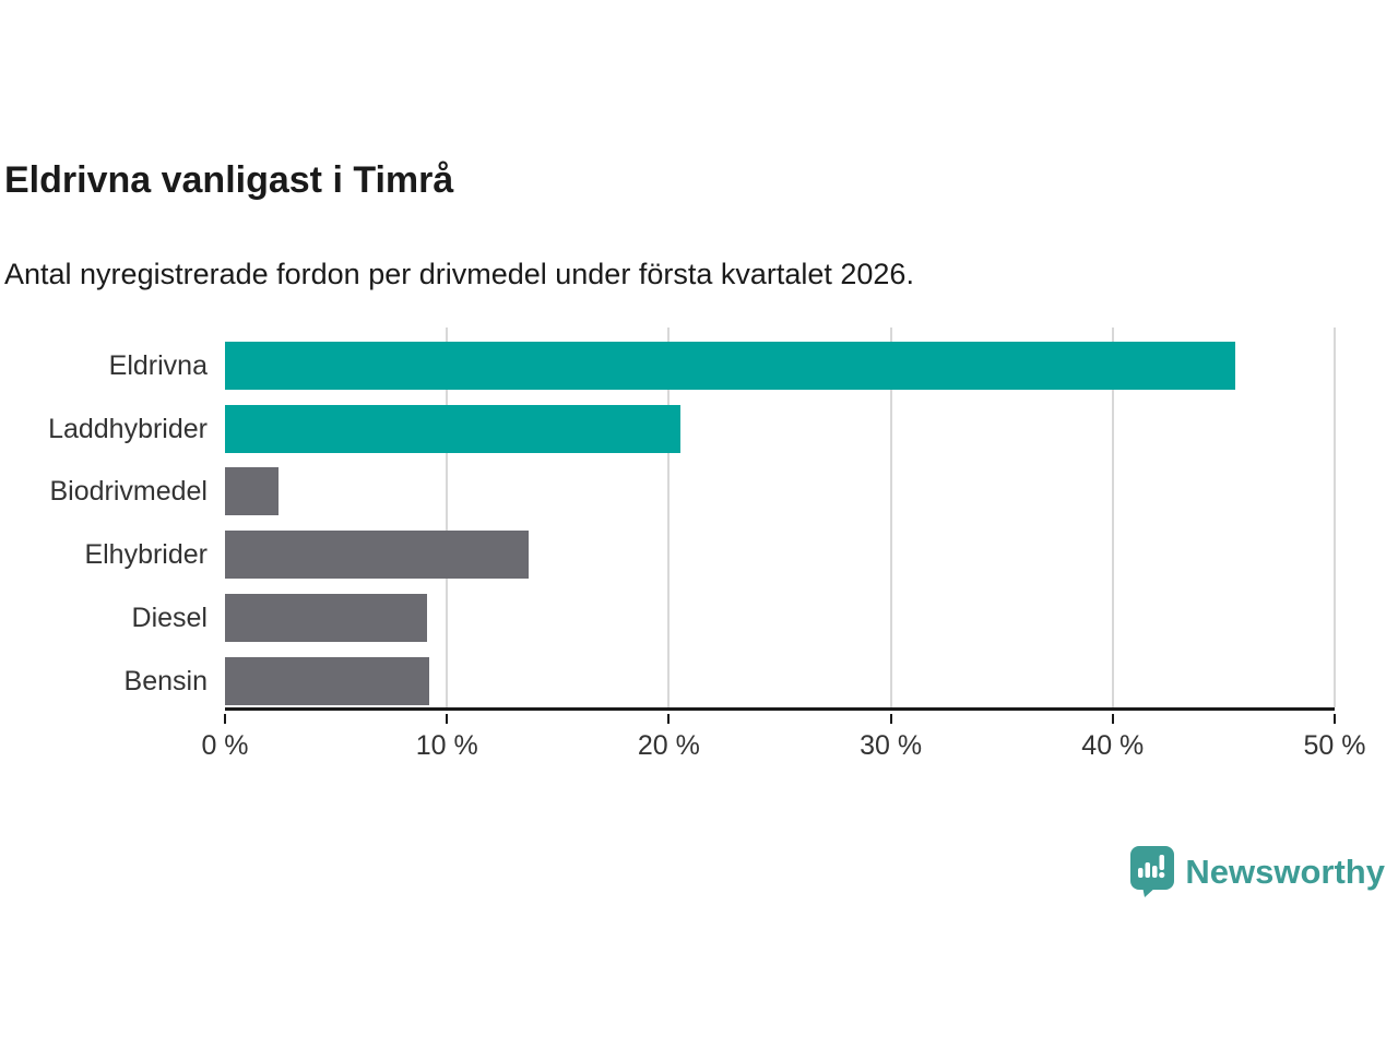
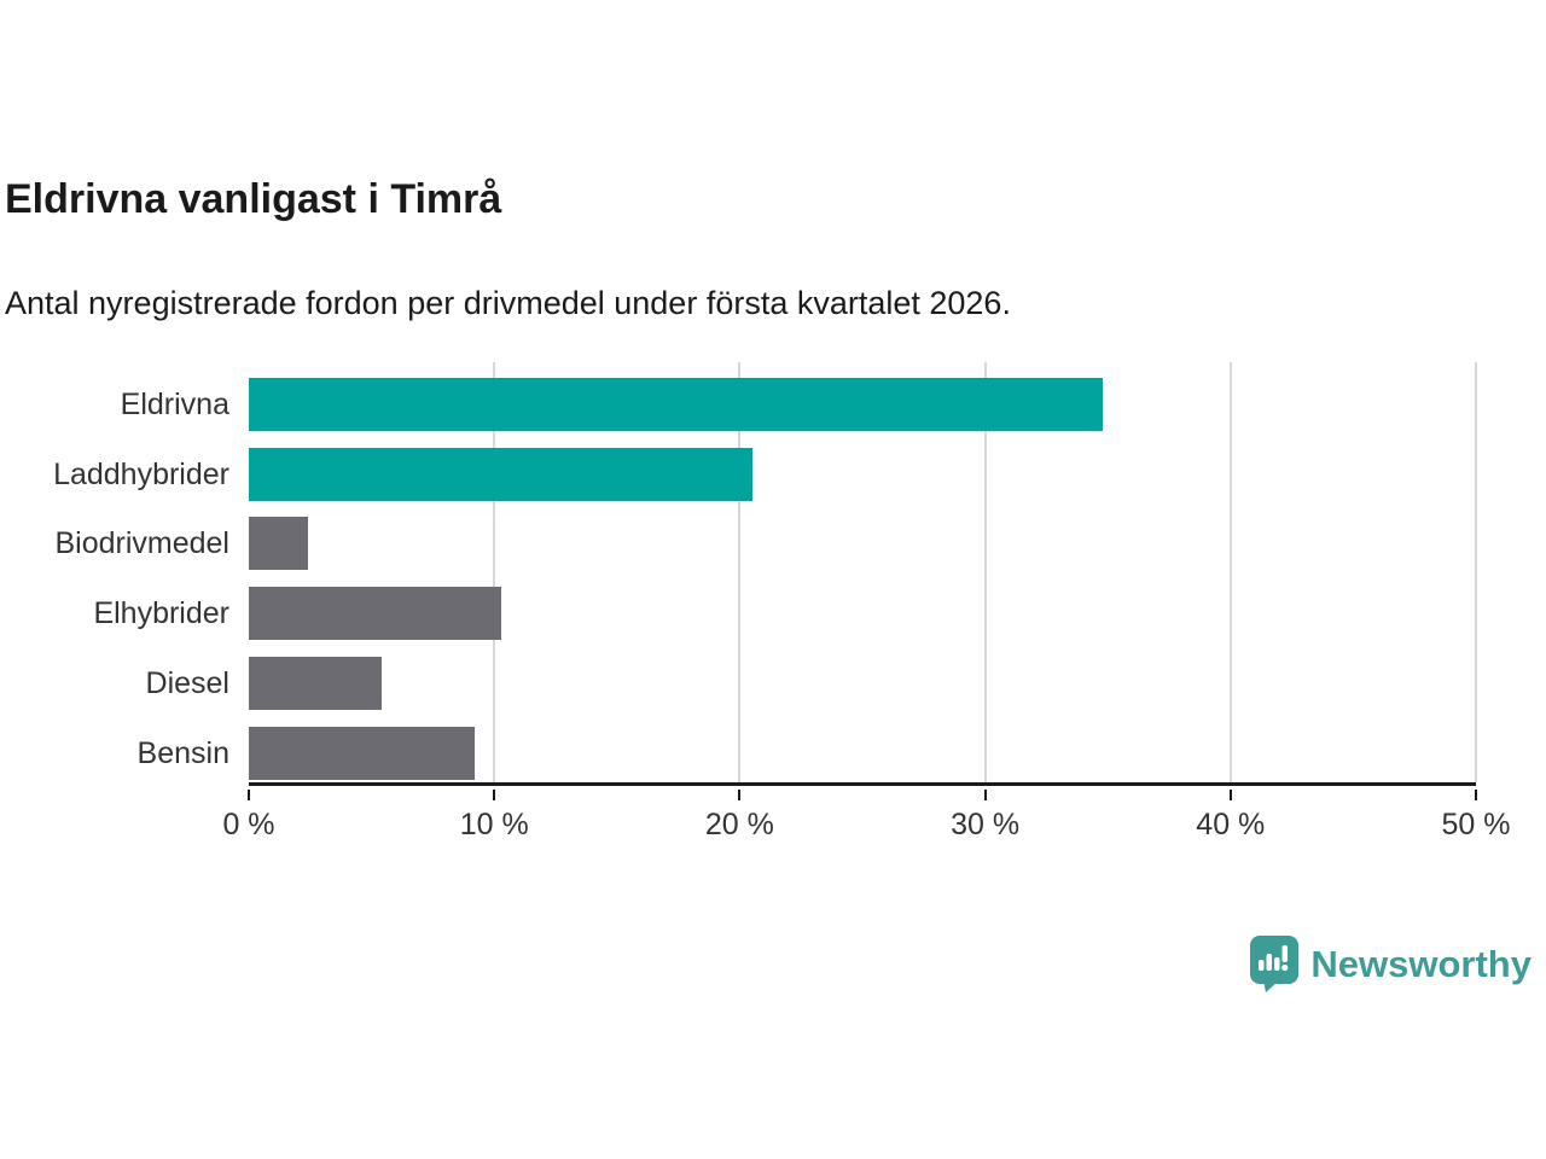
Eldrivna: 45.5% -> 34.8%
Elhybrider: 13.7% -> 10.3%
Diesel: 9.1% -> 5.4%
